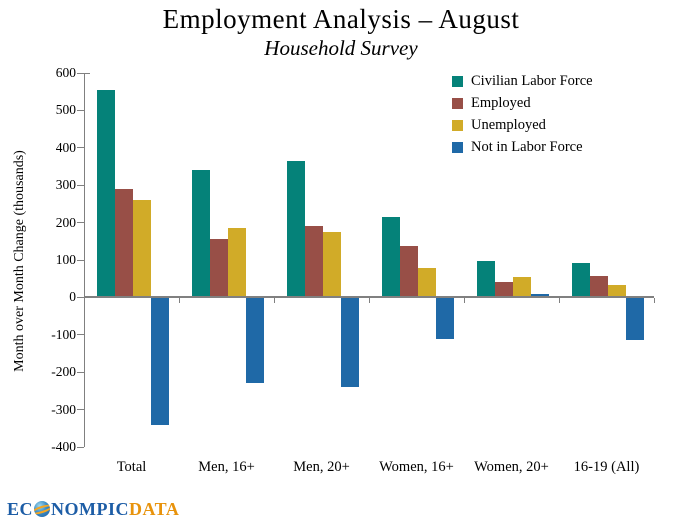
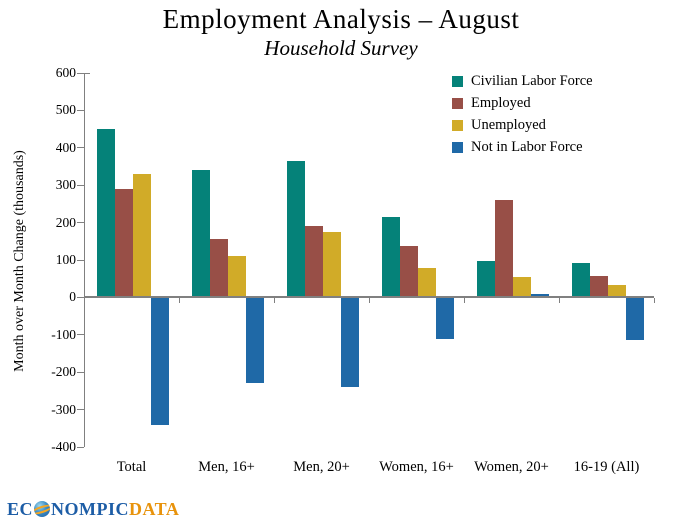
Civilian Labor Force/Total: 560 -> 450
Unemployed/Total: 260 -> 330
Unemployed/Men, 16+: 180 -> 110
Employed/Women, 20+: 40 -> 260
